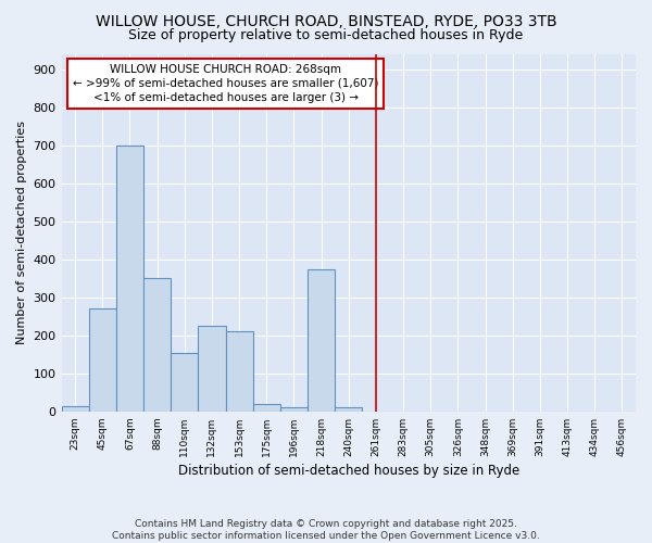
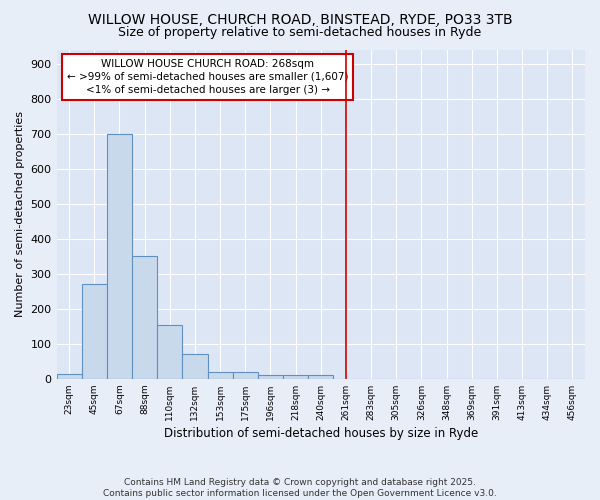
132sqm: 225 -> 70
153sqm: 210 -> 20
218sqm: 375 -> 10
